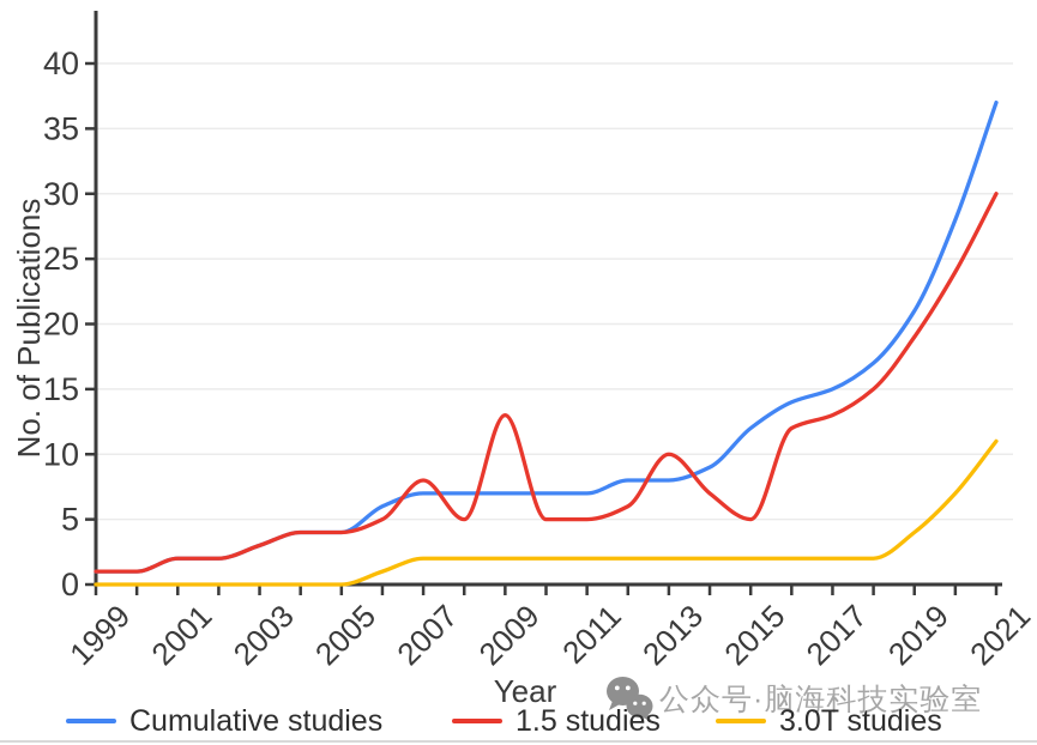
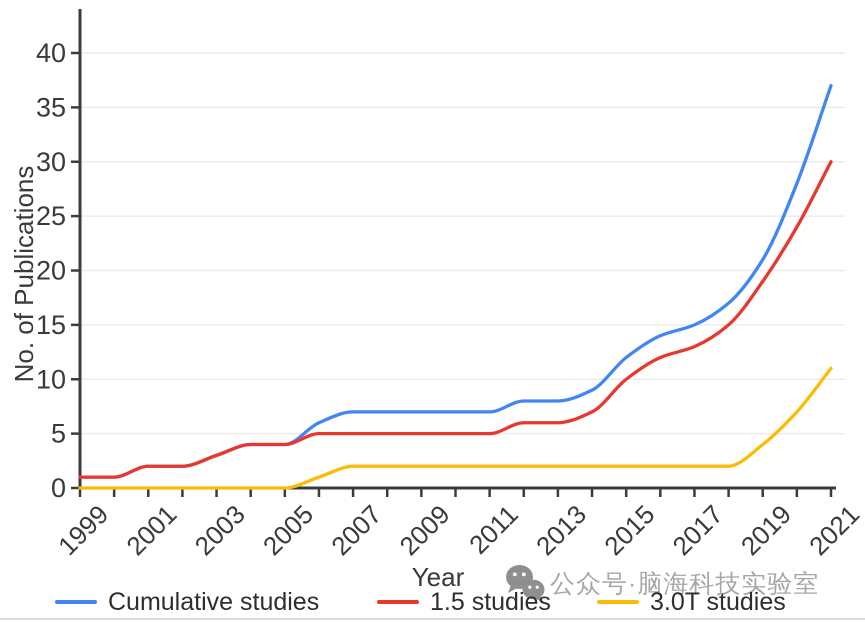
1.5 studies/2007: 8 -> 5
1.5 studies/2009: 13 -> 5
1.5 studies/2013: 10 -> 6
1.5 studies/2015: 5 -> 10
